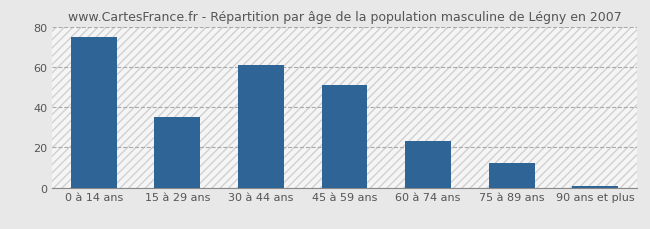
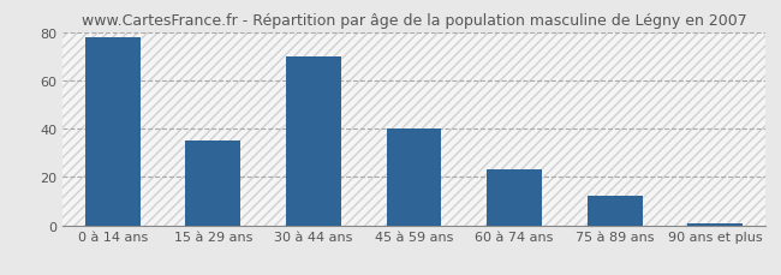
0 à 14 ans: 75 -> 78
30 à 44 ans: 61 -> 70
45 à 59 ans: 51 -> 40
